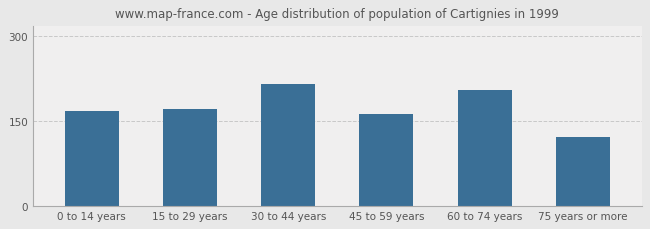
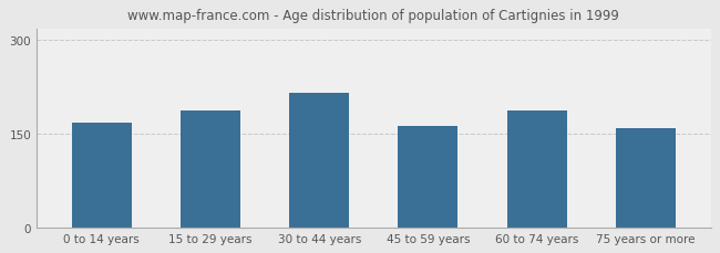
15 to 29 years: 171 -> 186
60 to 74 years: 205 -> 186
75 years or more: 122 -> 158
